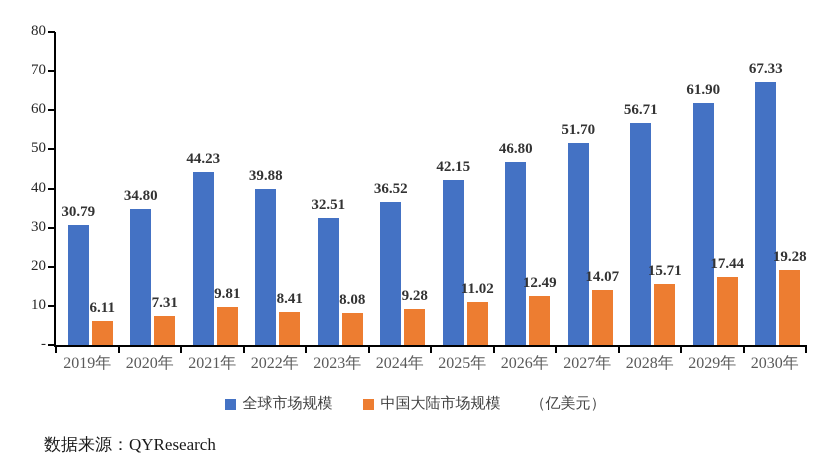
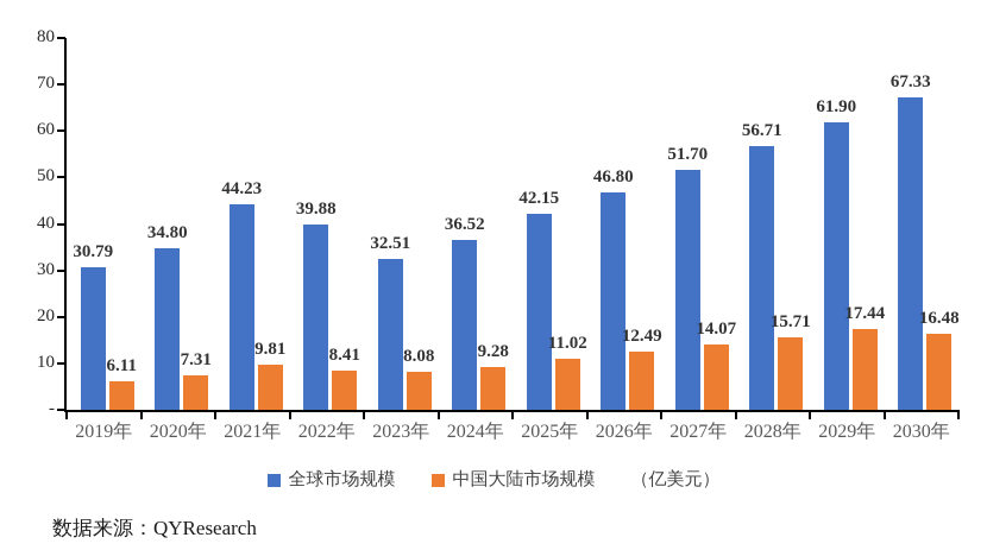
中国大陆市场规模/2030年: 19.28 -> 16.48
